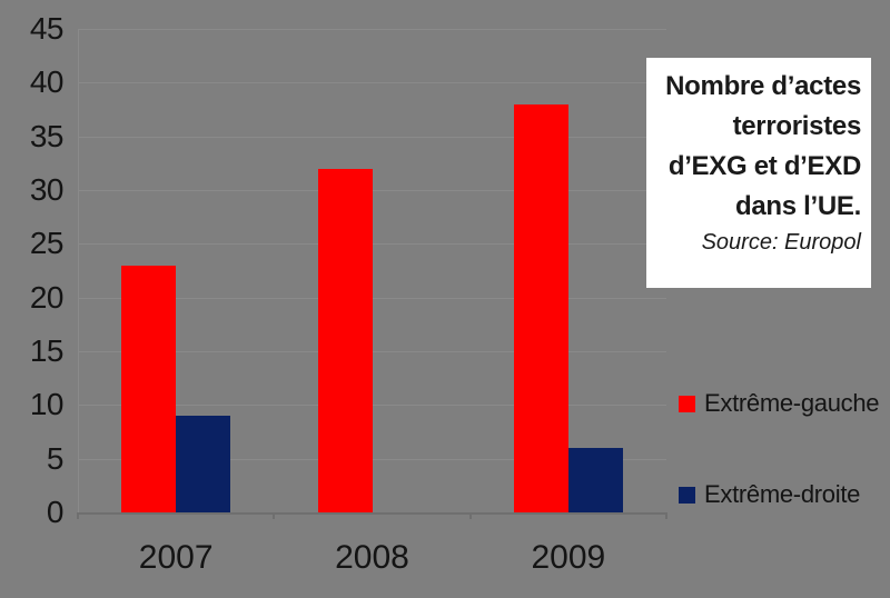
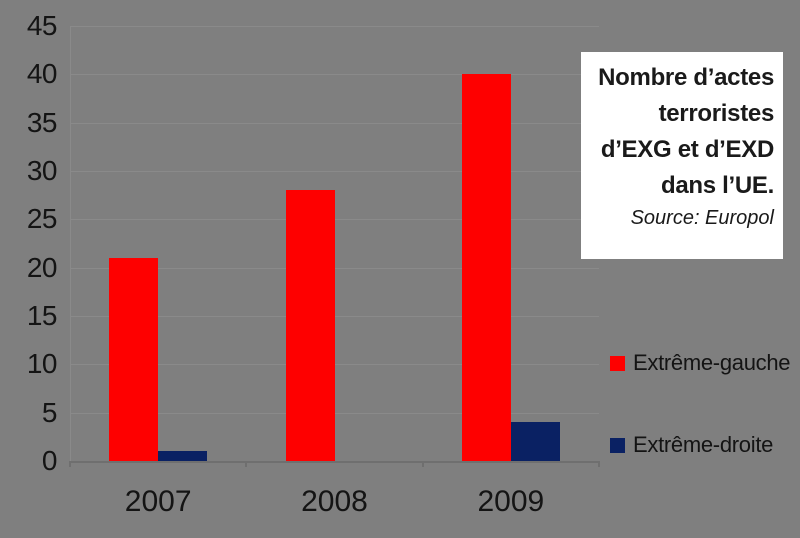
Extrême-gauche/2007: 23 -> 21
Extrême-droite/2007: 9 -> 1
Extrême-gauche/2008: 32 -> 28
Extrême-gauche/2009: 38 -> 40
Extrême-droite/2009: 6 -> 4
